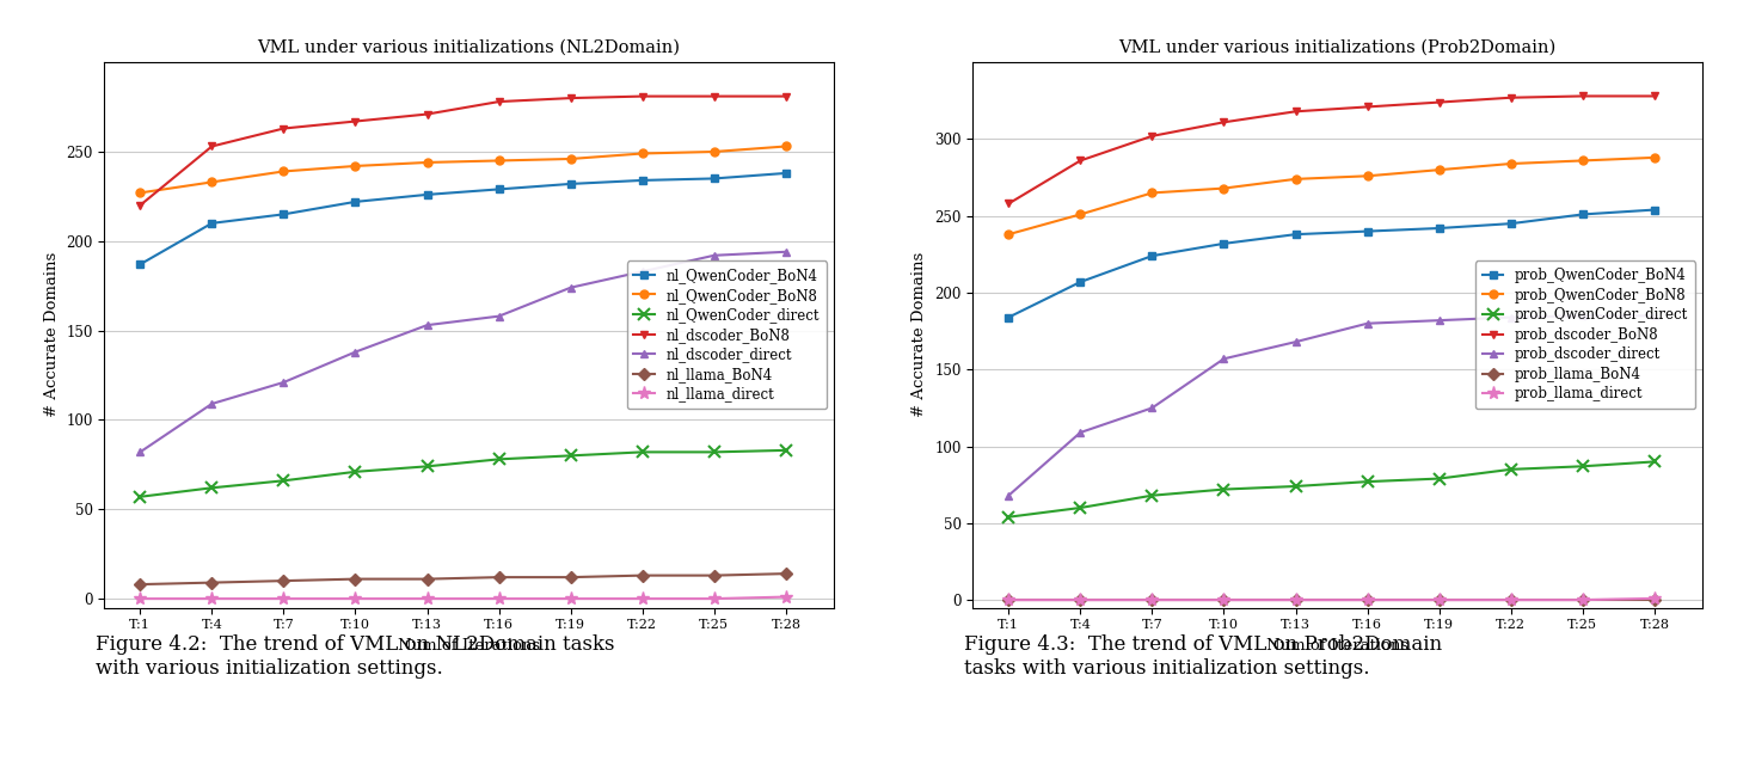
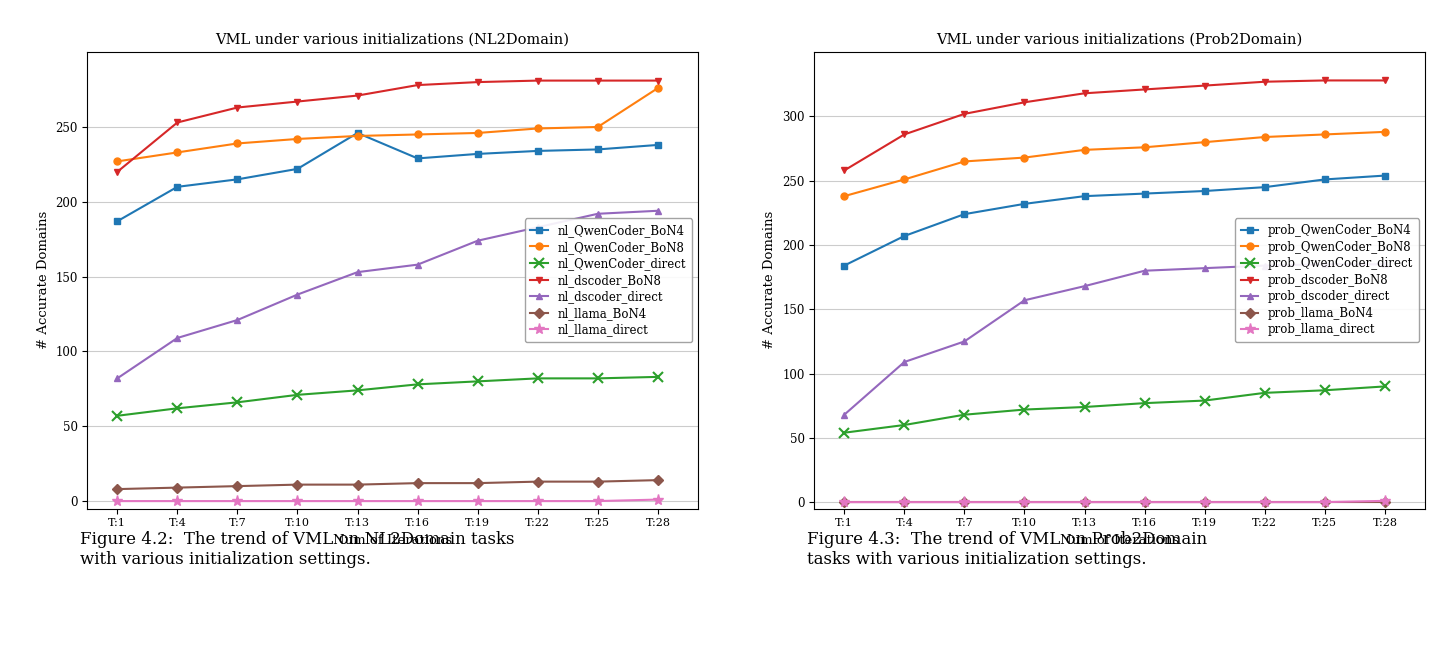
VML under various initializations (NL2Domain)/nl_QwenCoder_BoN4/T:13: 226 -> 246
VML under various initializations (NL2Domain)/nl_QwenCoder_BoN8/T:28: 253 -> 276
